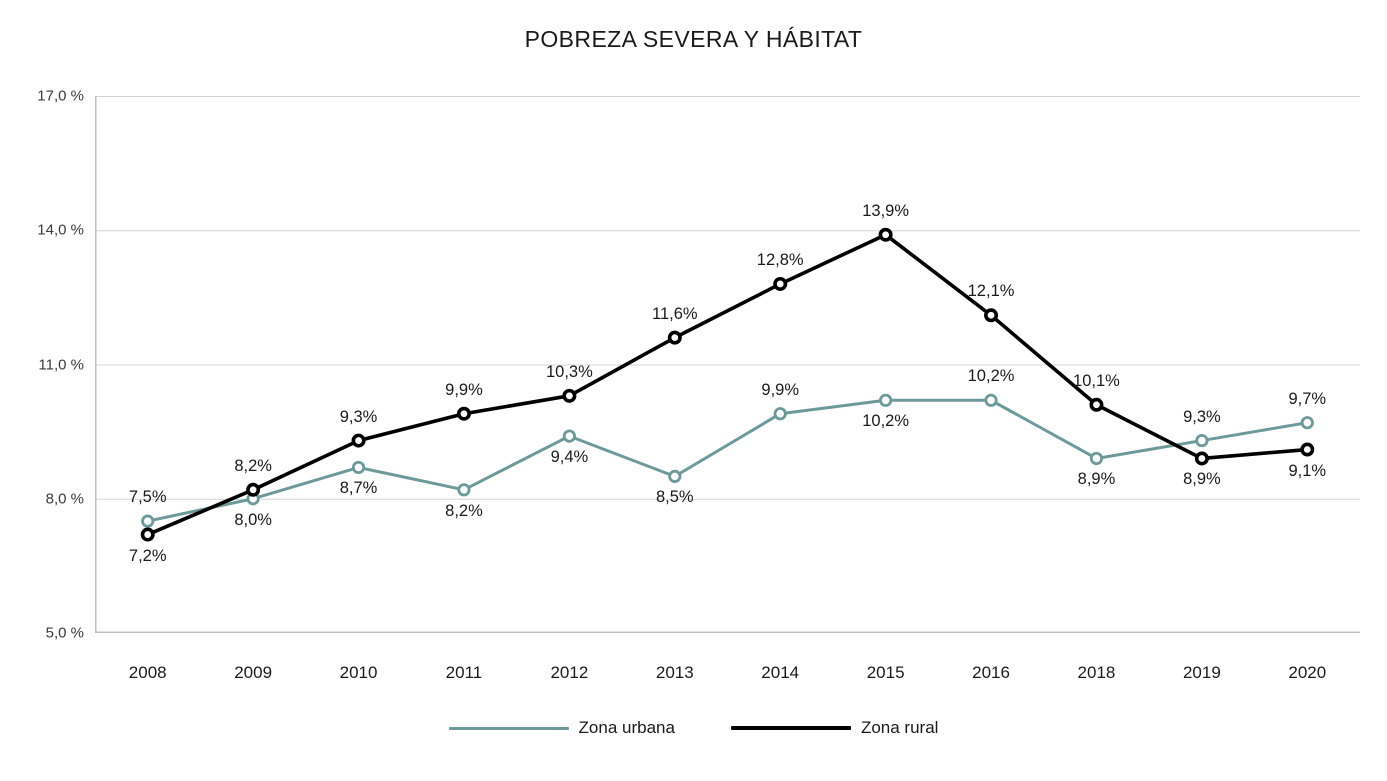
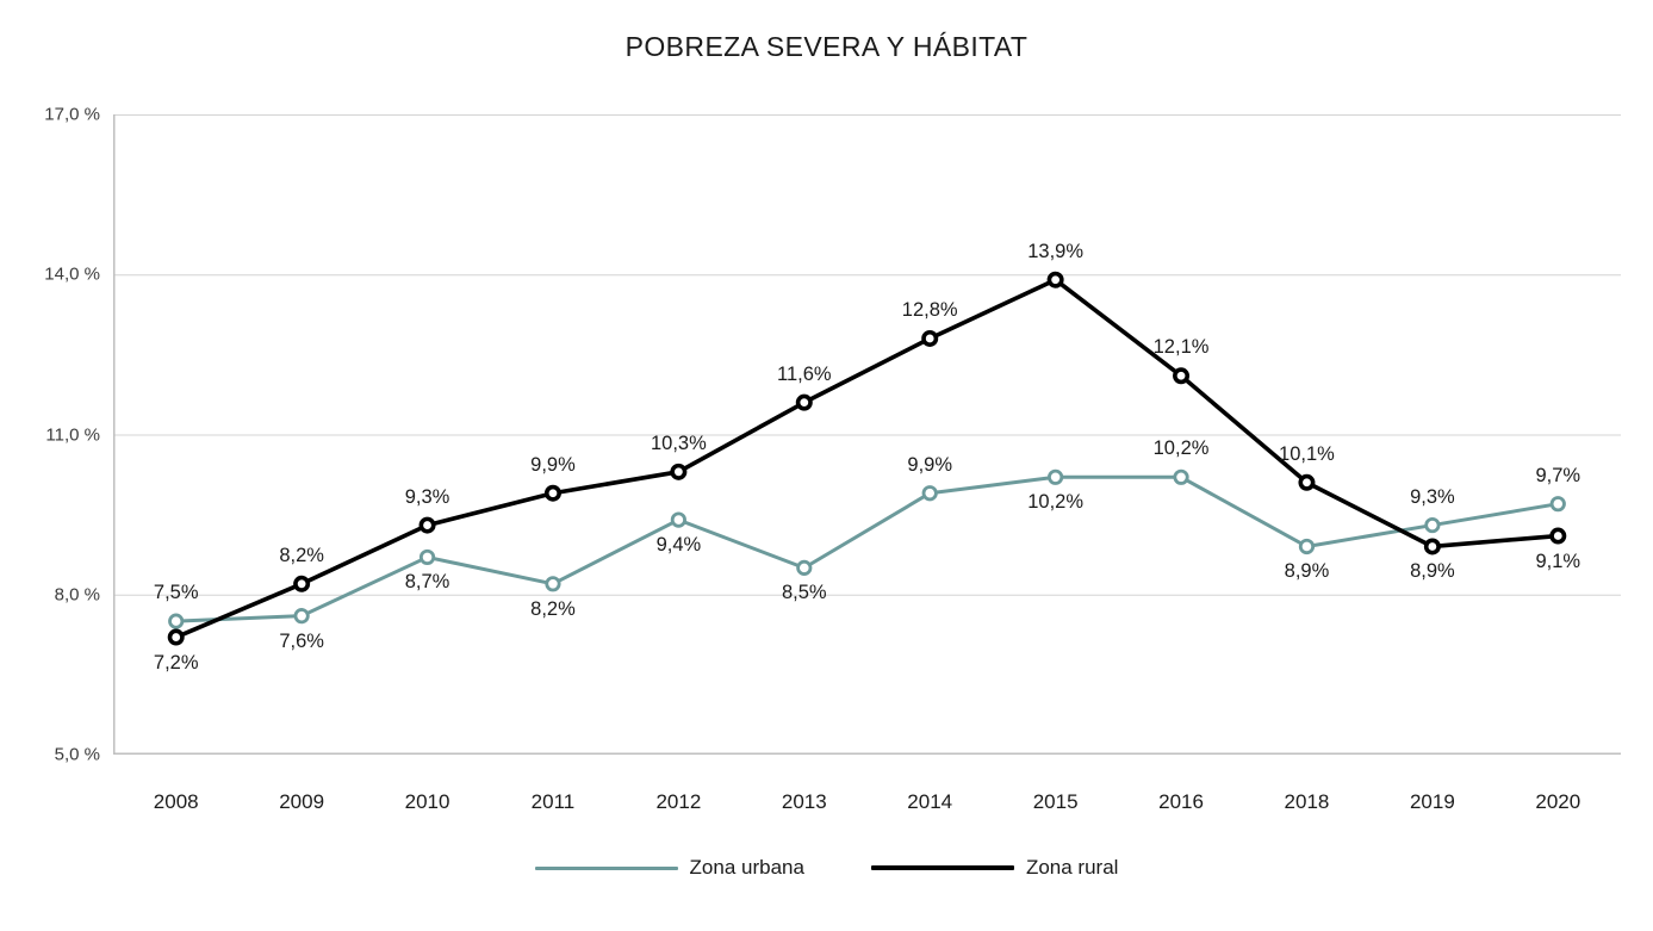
Zona urbana/2009: 8,0% -> 7,6%
